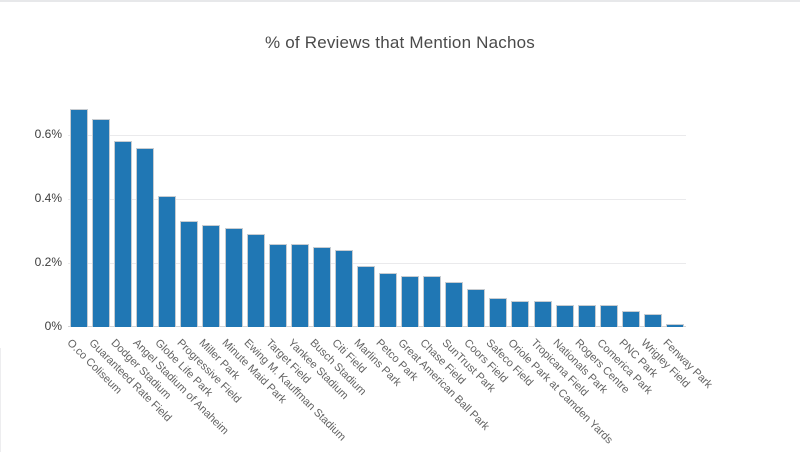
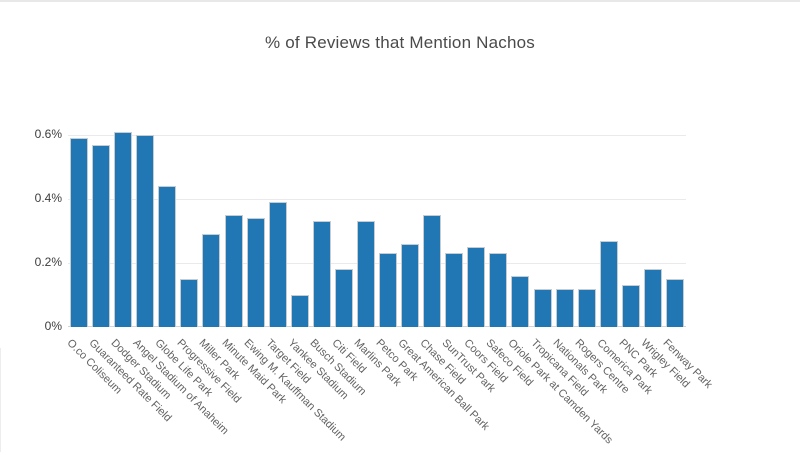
O.co Coliseum: 0.68% -> 0.59%
Guaranteed Rate Field: 0.65% -> 0.57%
Dodger Stadium: 0.58% -> 0.61%
Angel Stadium of Anaheim: 0.56% -> 0.60%
Globe Life Park: 0.41% -> 0.44%
Progressive Field: 0.33% -> 0.15%
Miller Park: 0.32% -> 0.29%
Minute Maid Park: 0.31% -> 0.35%
Ewing M. Kauffman Stadium: 0.29% -> 0.34%
Target Field: 0.26% -> 0.39%
Yankee Stadium: 0.26% -> 0.10%
Busch Stadium: 0.25% -> 0.33%
Citi Field: 0.24% -> 0.18%
Marlins Park: 0.19% -> 0.33%
Petco Park: 0.17% -> 0.23%
Great American Ball Park: 0.16% -> 0.26%
Chase Field: 0.16% -> 0.35%
SunTrust Park: 0.14% -> 0.23%
Coors Field: 0.12% -> 0.25%
Safeco Field: 0.09% -> 0.23%
Oriole Park at Camden Yards: 0.08% -> 0.16%
Tropicana Field: 0.08% -> 0.12%
Nationals Park: 0.07% -> 0.12%
Rogers Centre: 0.07% -> 0.12%
Comerica Park: 0.07% -> 0.27%
PNC Park: 0.05% -> 0.13%
Wrigley Field: 0.04% -> 0.18%
Fenway Park: 0.01% -> 0.15%
